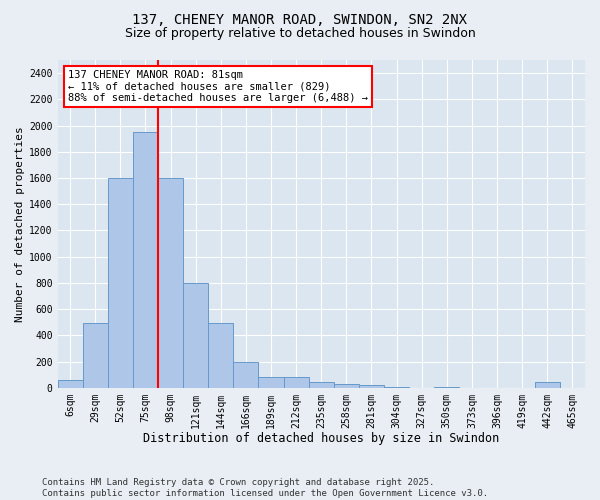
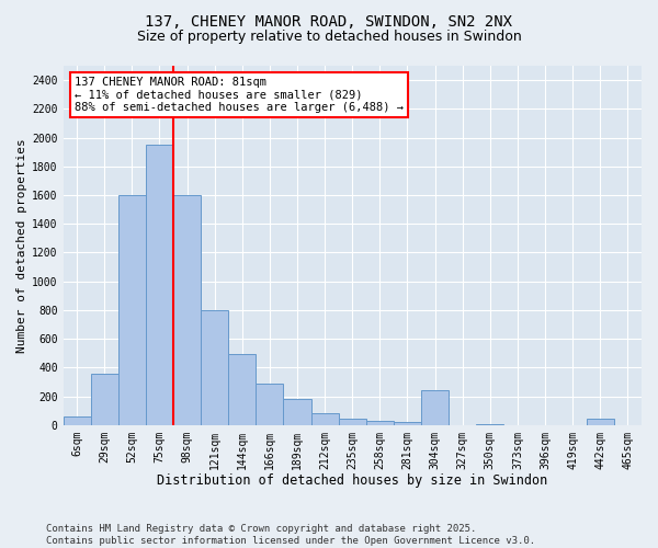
29sqm: 490 -> 360
166sqm: 200 -> 290
189sqm: 80 -> 180
304sqm: 0 -> 240
